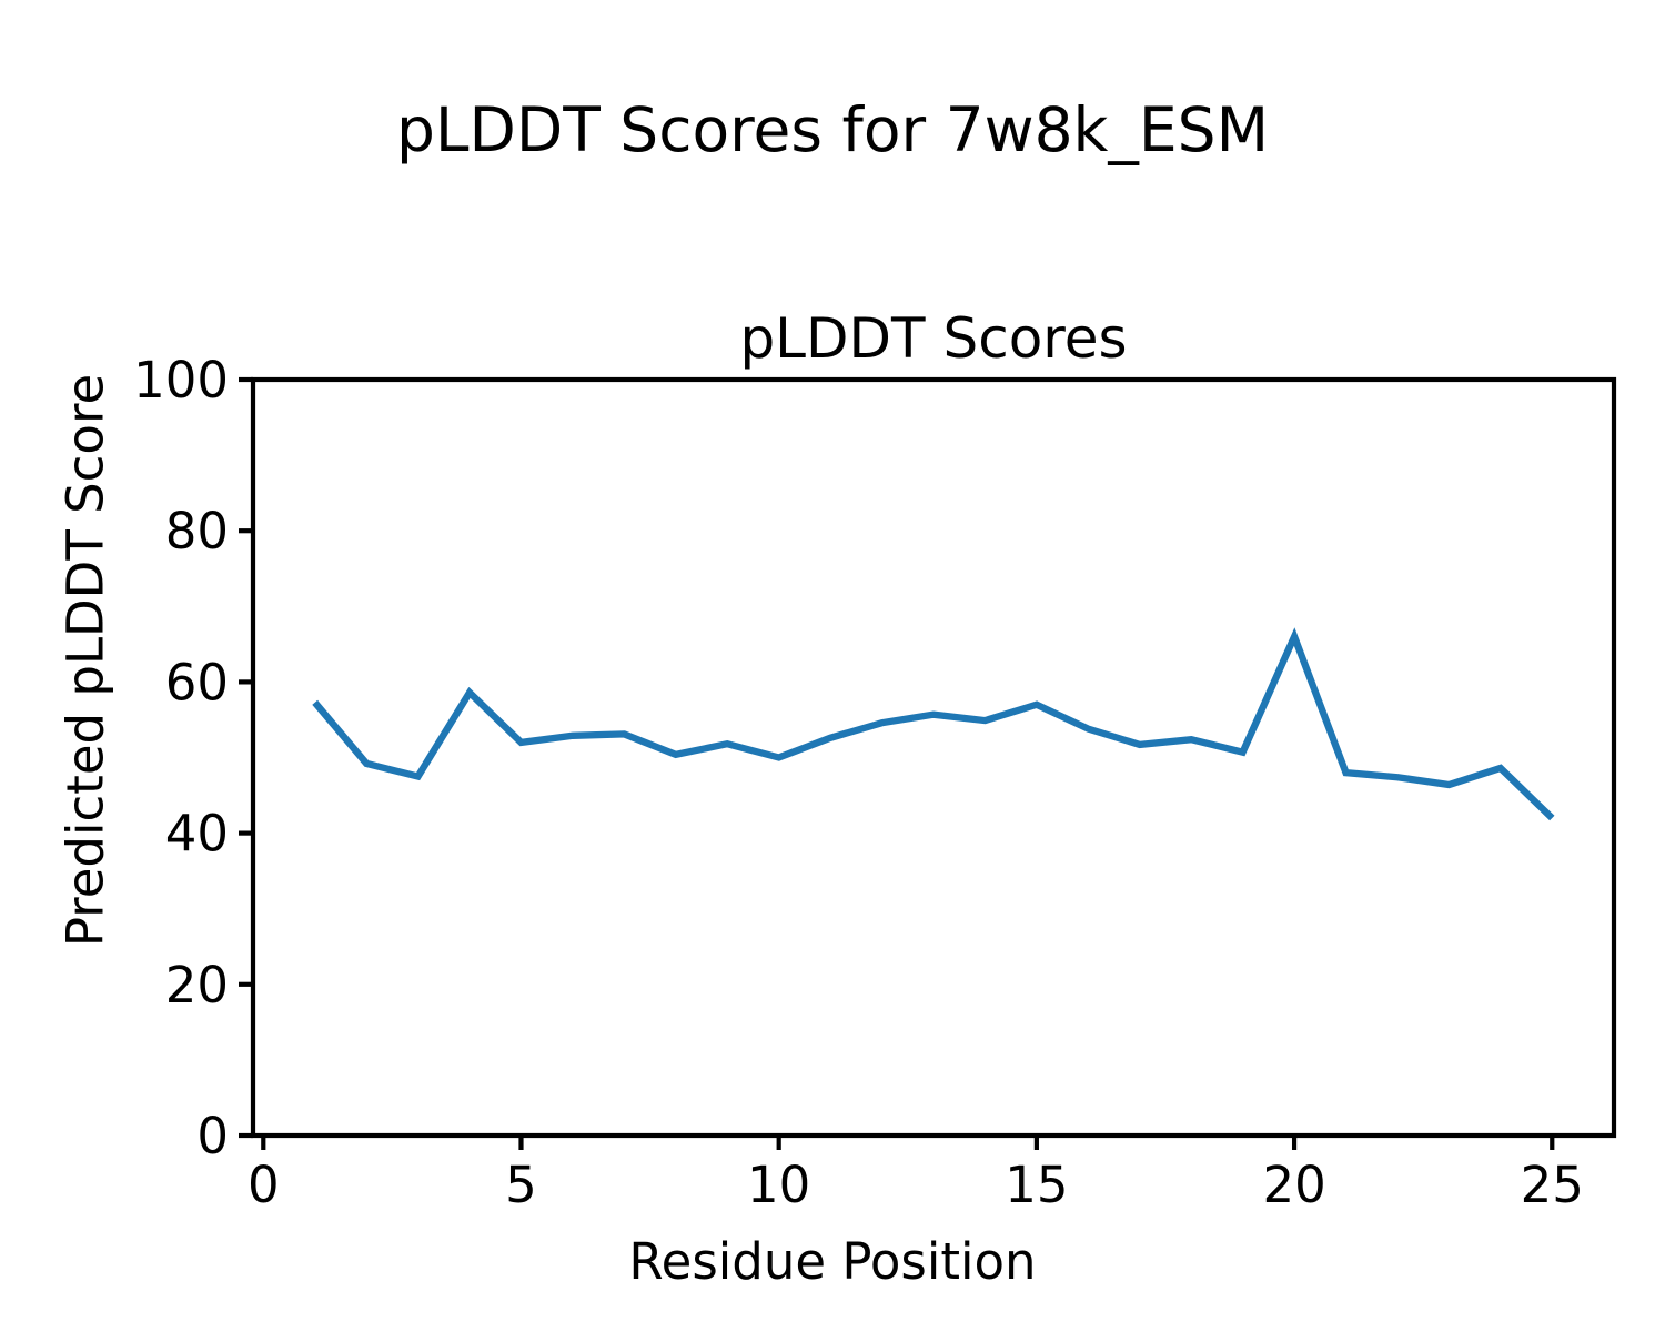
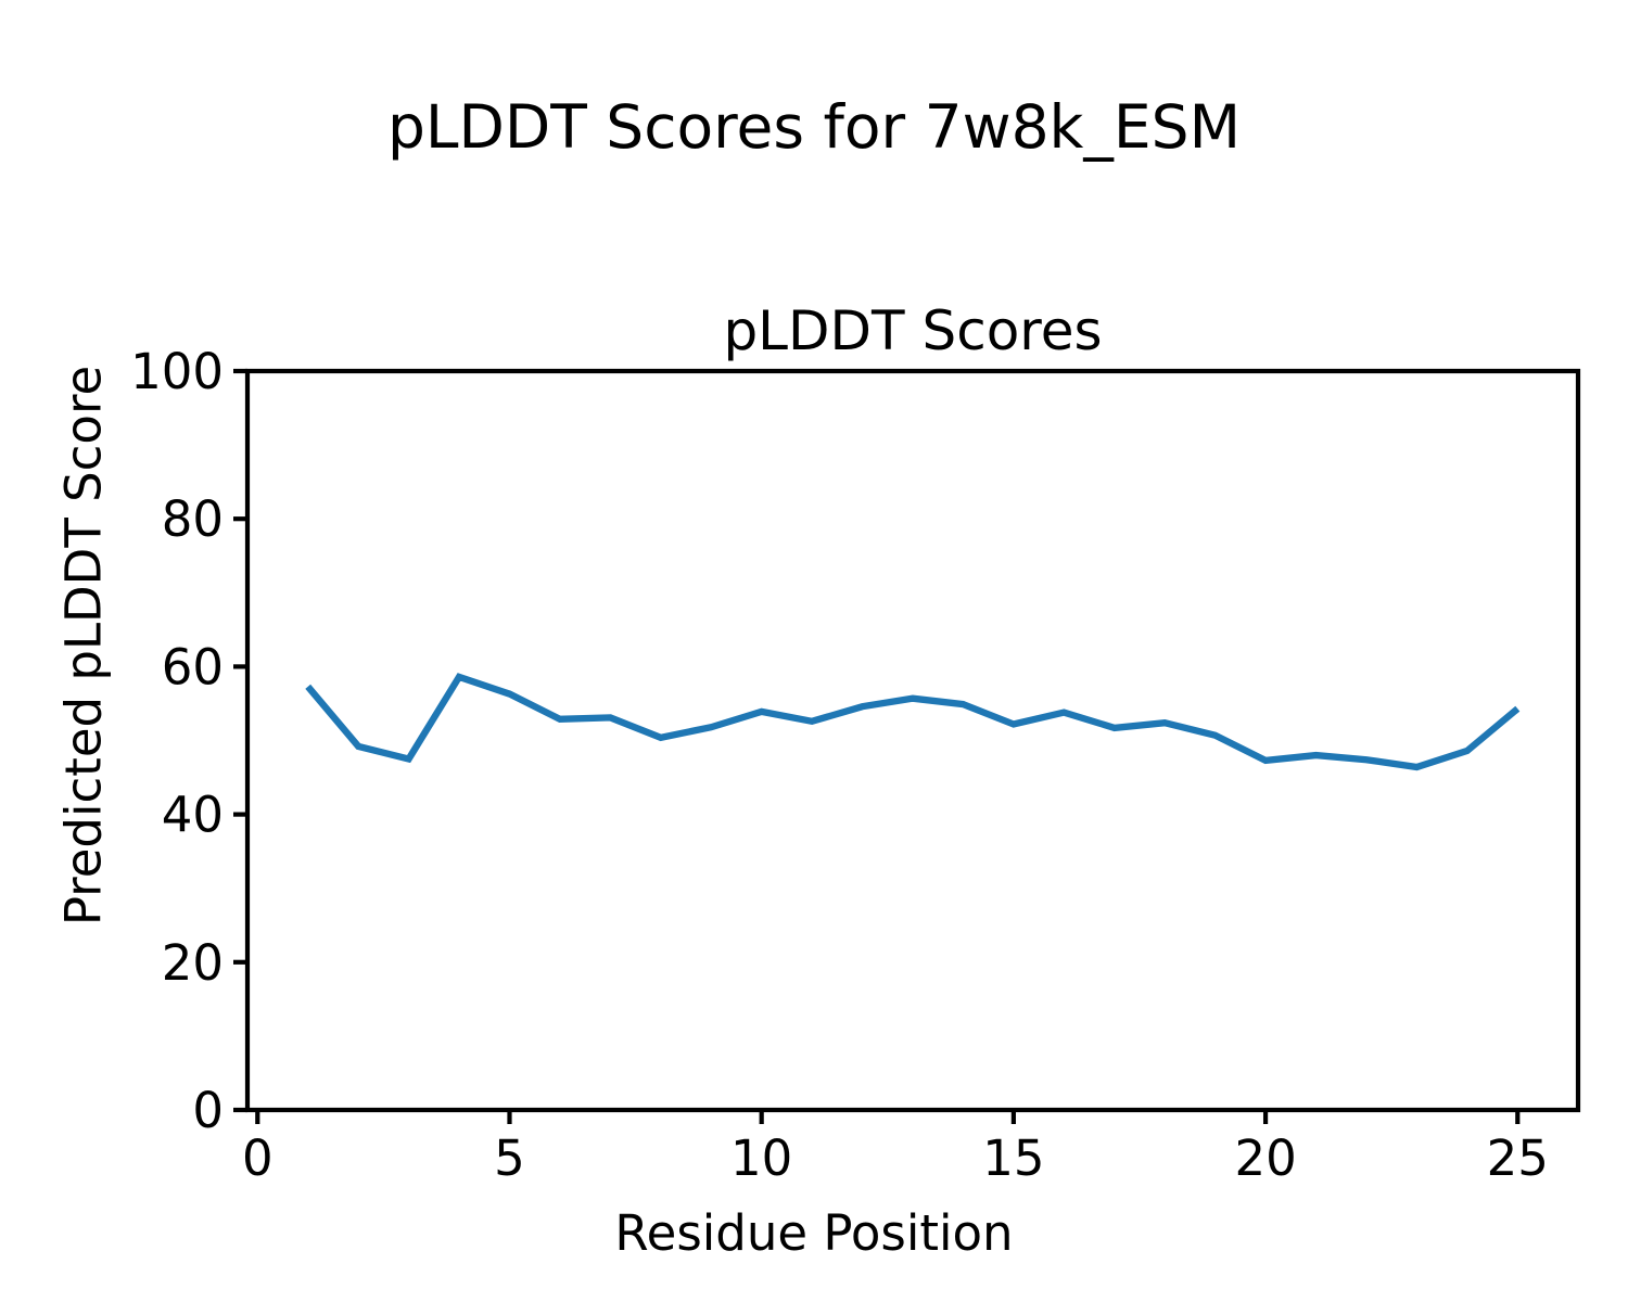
5: 52 -> 56
10: 50 -> 54
15: 57 -> 52
20: 66 -> 47
25: 42 -> 54
